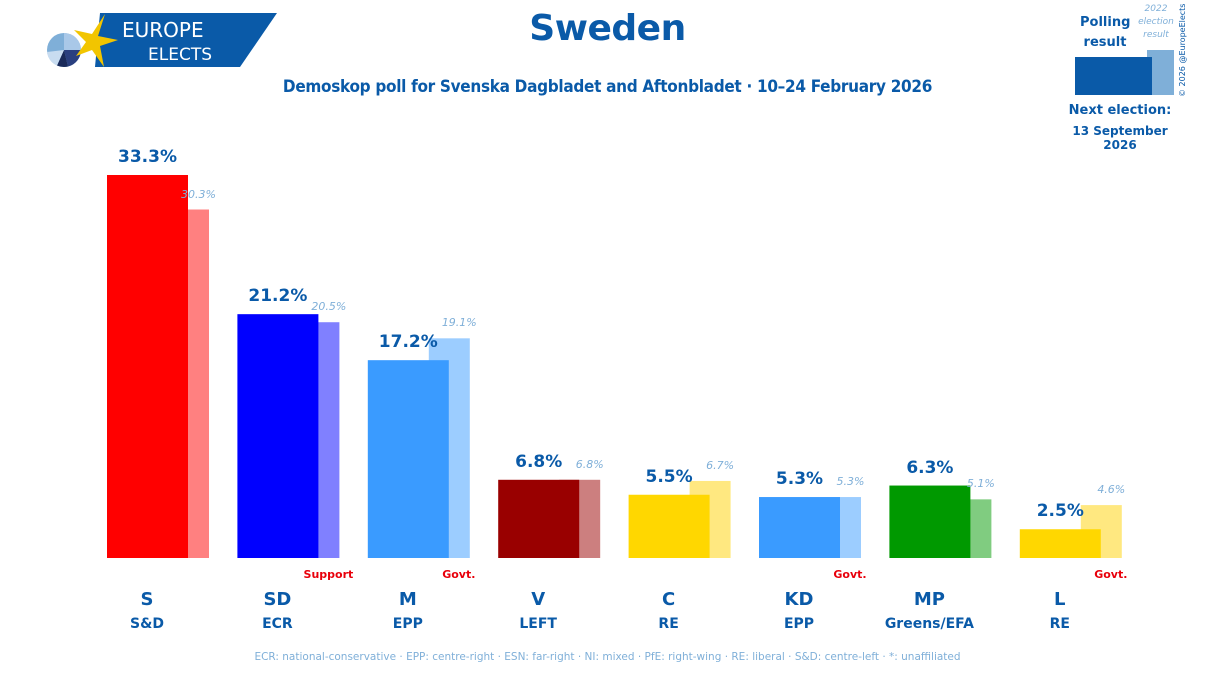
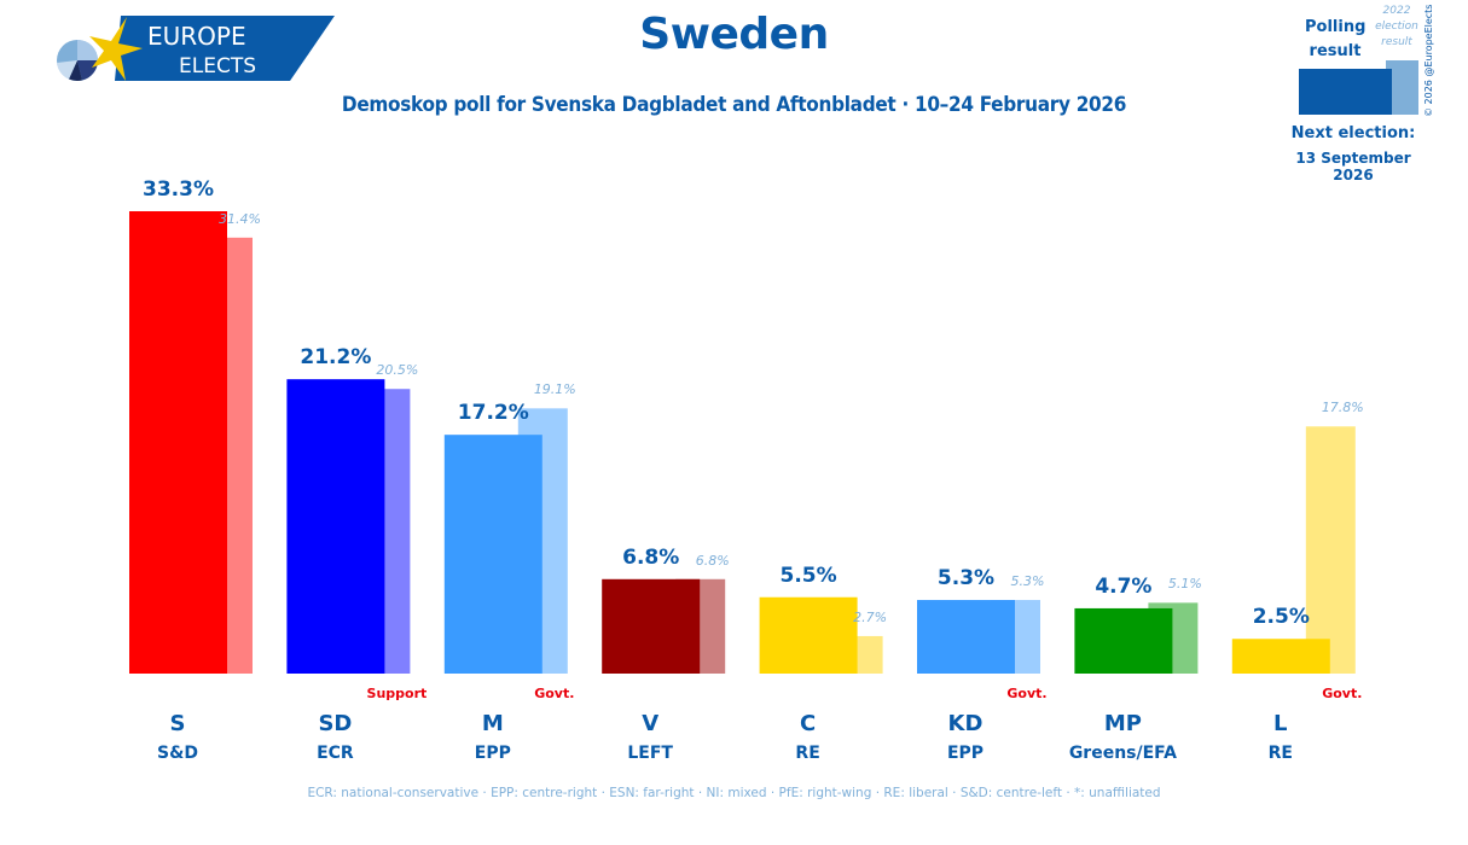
2022 election result/S: 30.3% -> 31.4%
2022 election result/C: 6.7% -> 2.7%
Polling result/MP: 6.3% -> 4.7%
2022 election result/L: 4.6% -> 17.8%
